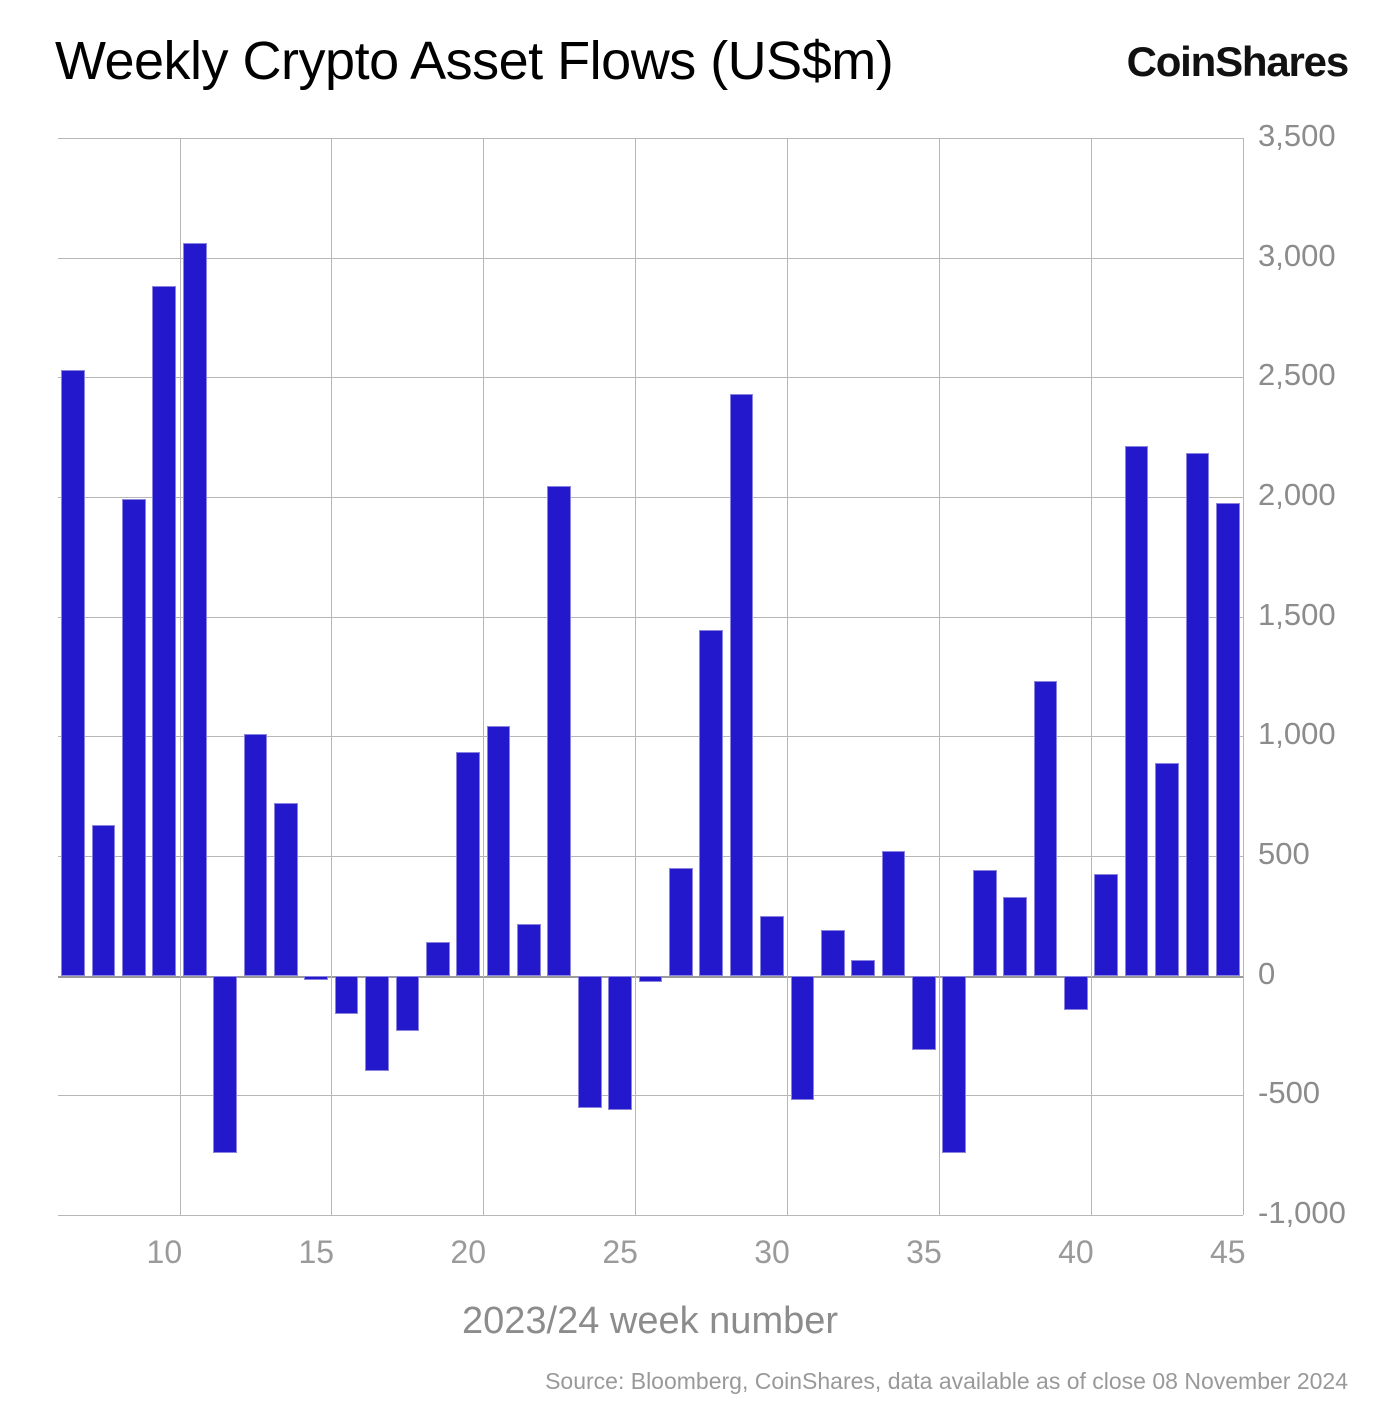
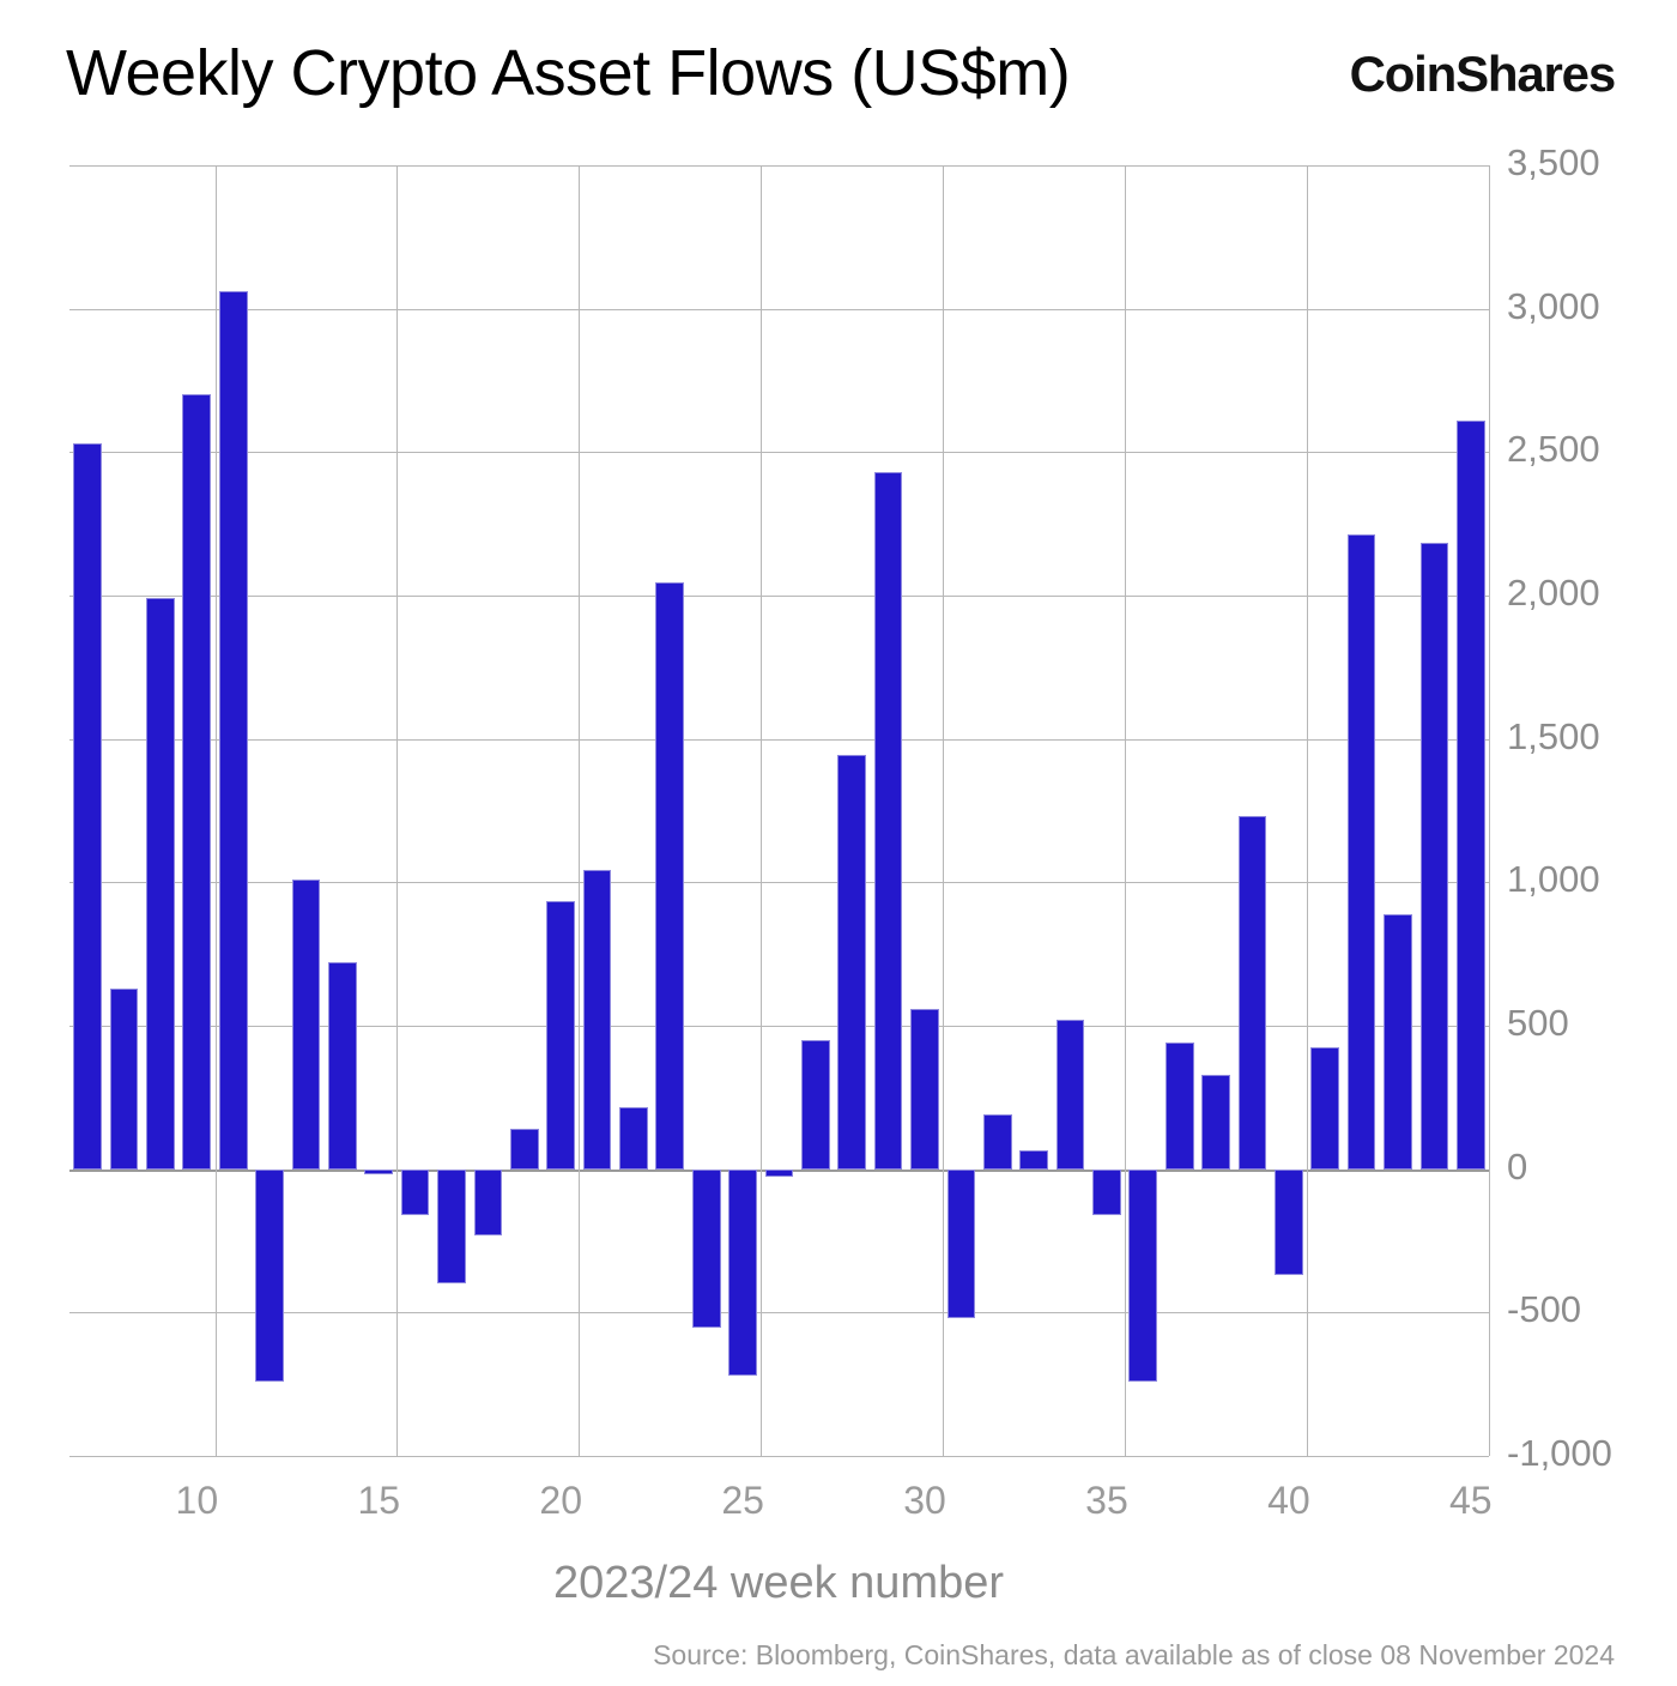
10: 2880 -> 2700
25: -560 -> -720
30: 250 -> 560
35: -310 -> -160
40: -140 -> -370
45: 1980 -> 2610
